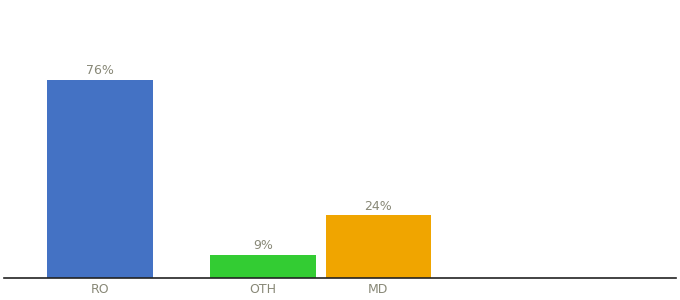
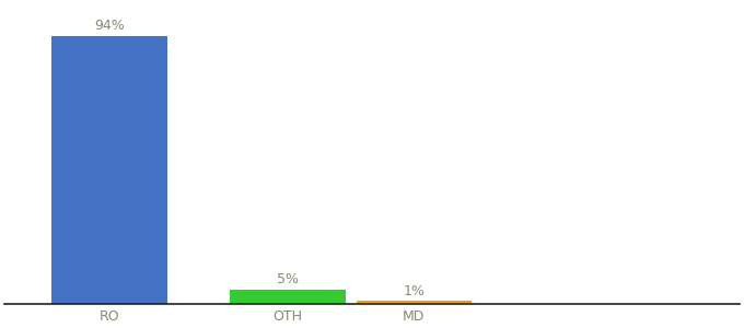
RO: 76% -> 94%
OTH: 9% -> 5%
MD: 24% -> 1%
